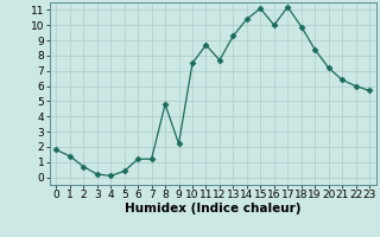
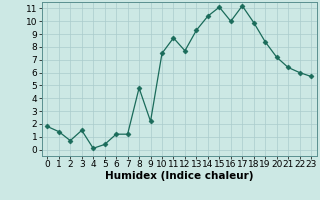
3: 0.2 -> 1.5
